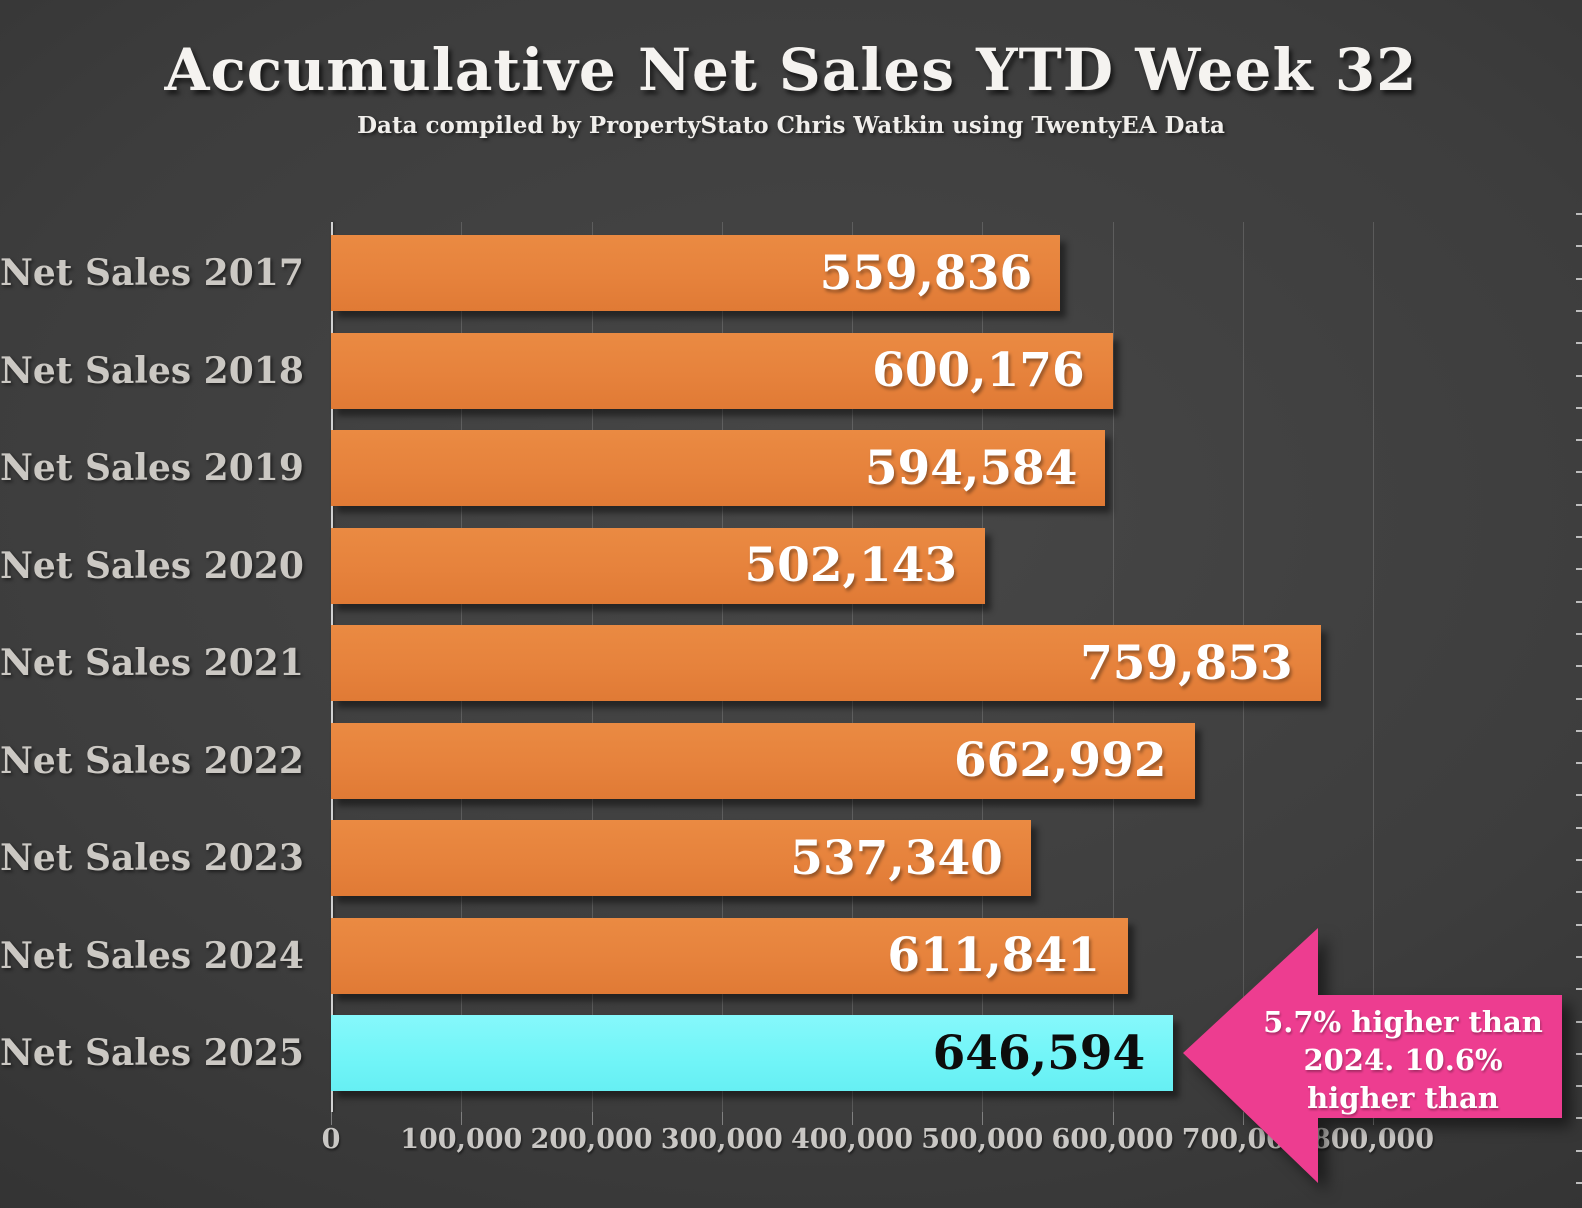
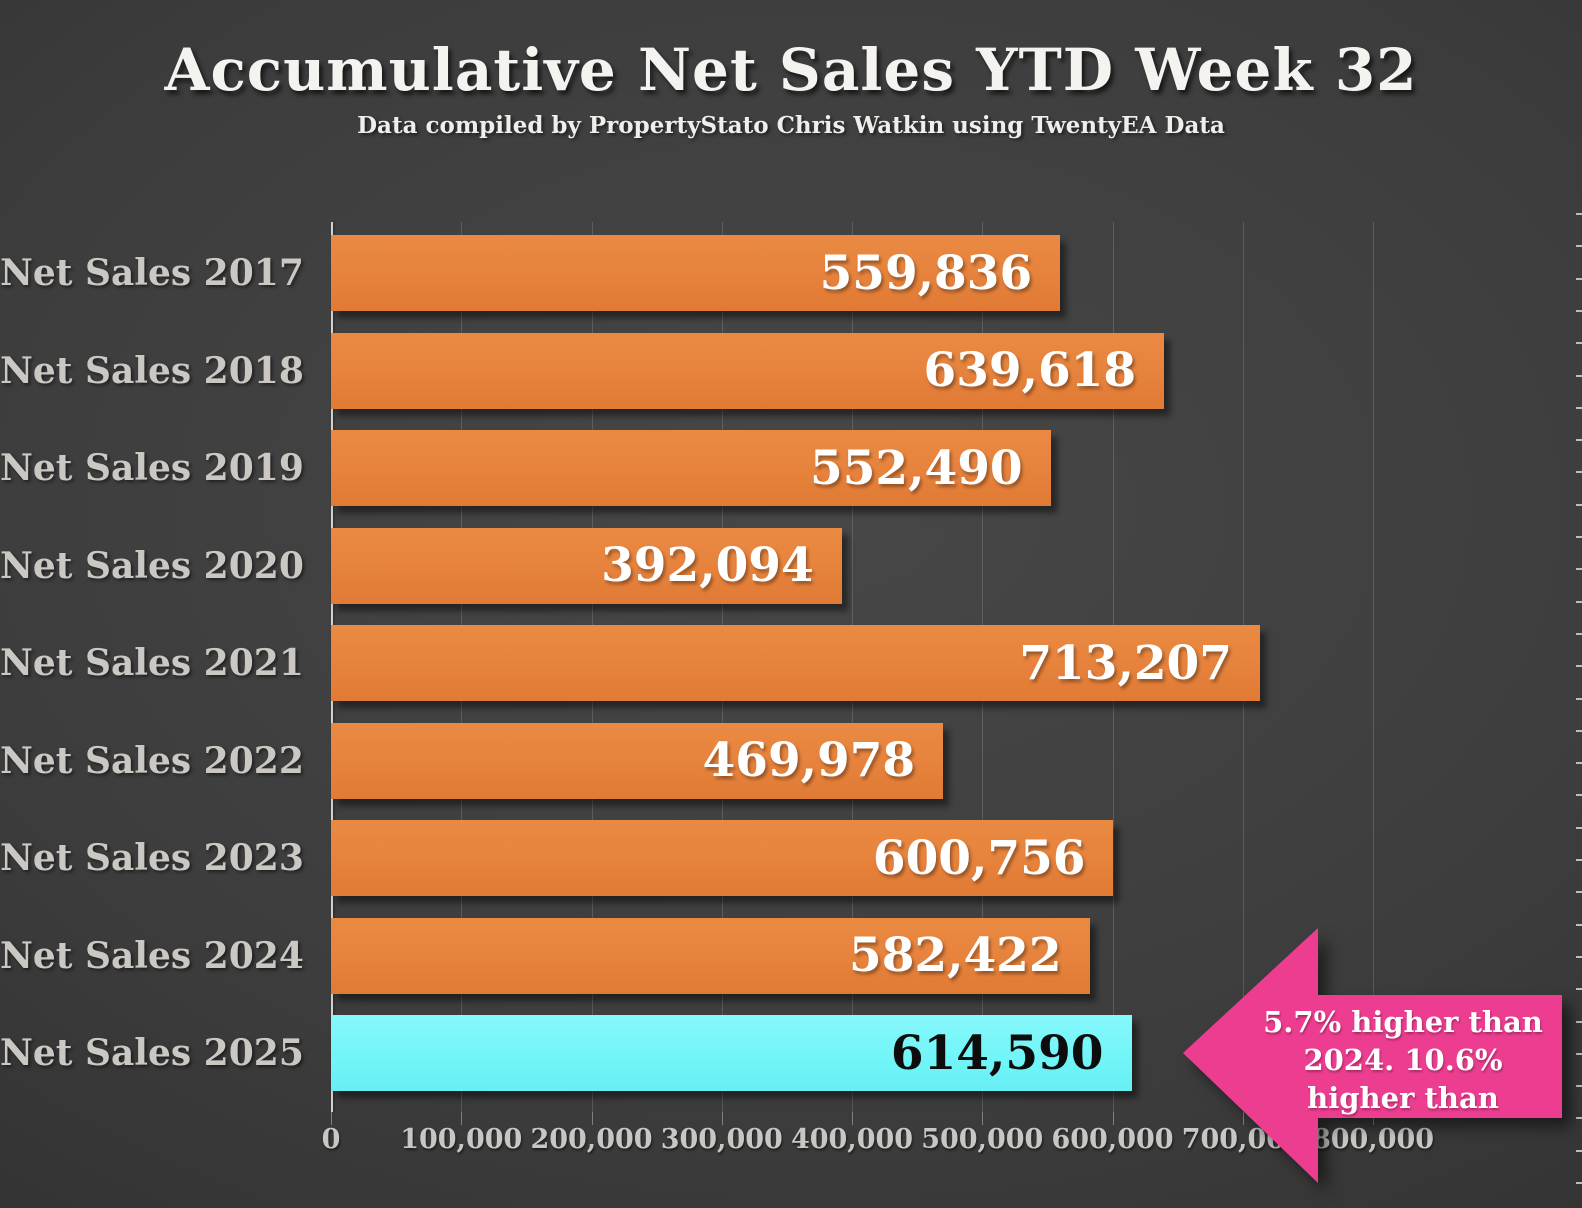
Net Sales 2018: 600,176 -> 639,618
Net Sales 2019: 594,584 -> 552,490
Net Sales 2020: 502,143 -> 392,094
Net Sales 2021: 759,853 -> 713,207
Net Sales 2022: 662,992 -> 469,978
Net Sales 2023: 537,340 -> 600,756
Net Sales 2024: 611,841 -> 582,422
Net Sales 2025: 646,594 -> 614,590
